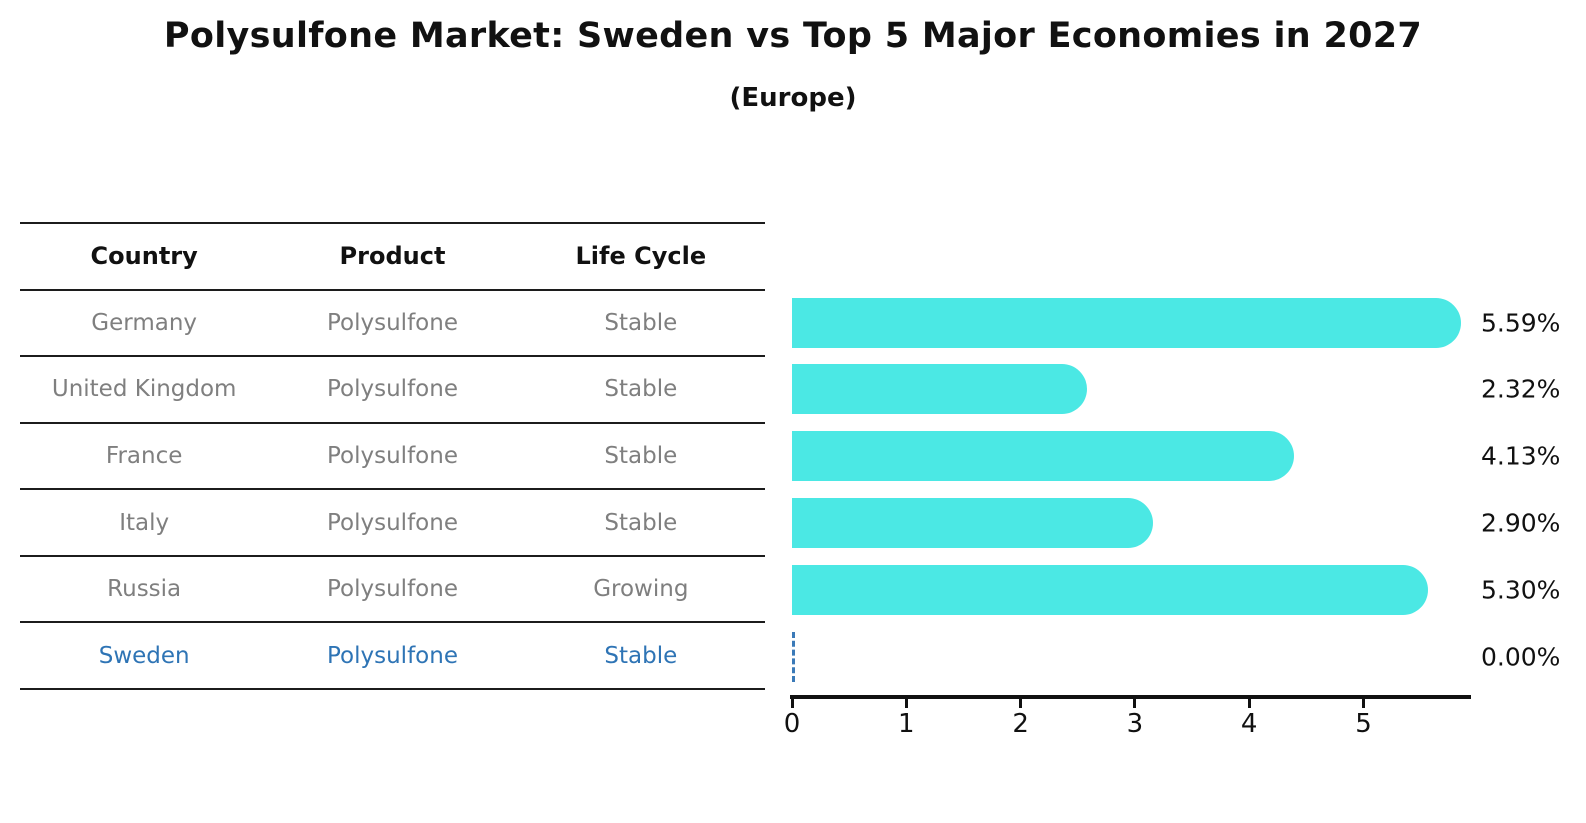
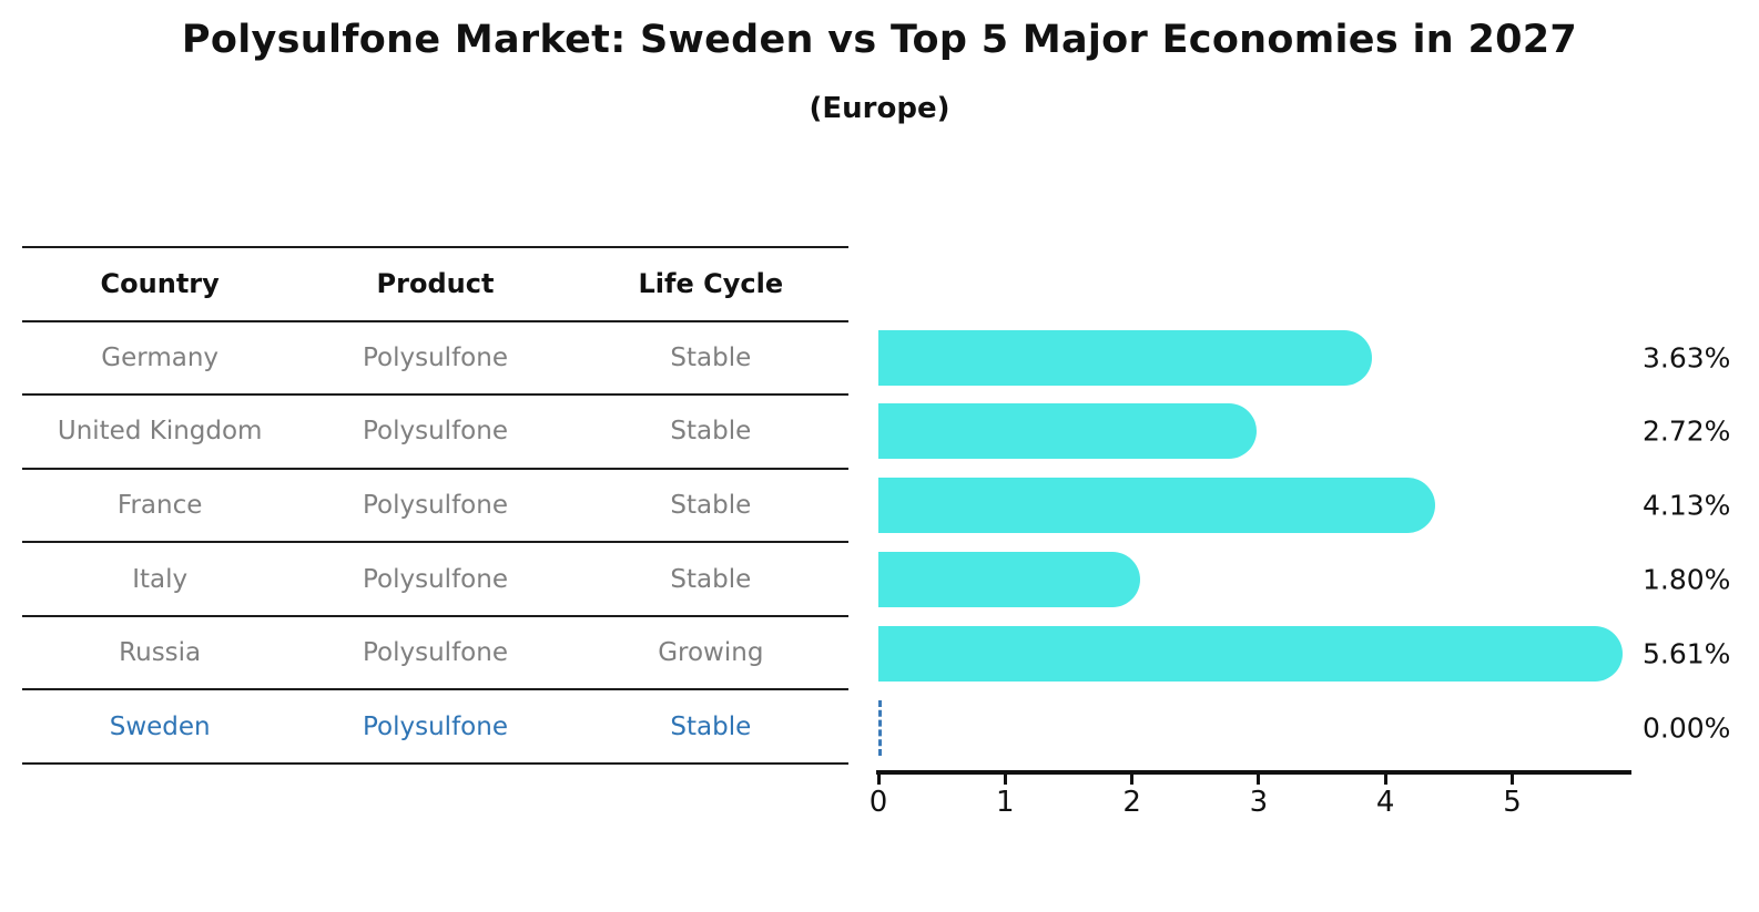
Germany: 5.59% -> 3.63%
United Kingdom: 2.32% -> 2.72%
Italy: 2.90% -> 1.80%
Russia: 5.30% -> 5.61%
